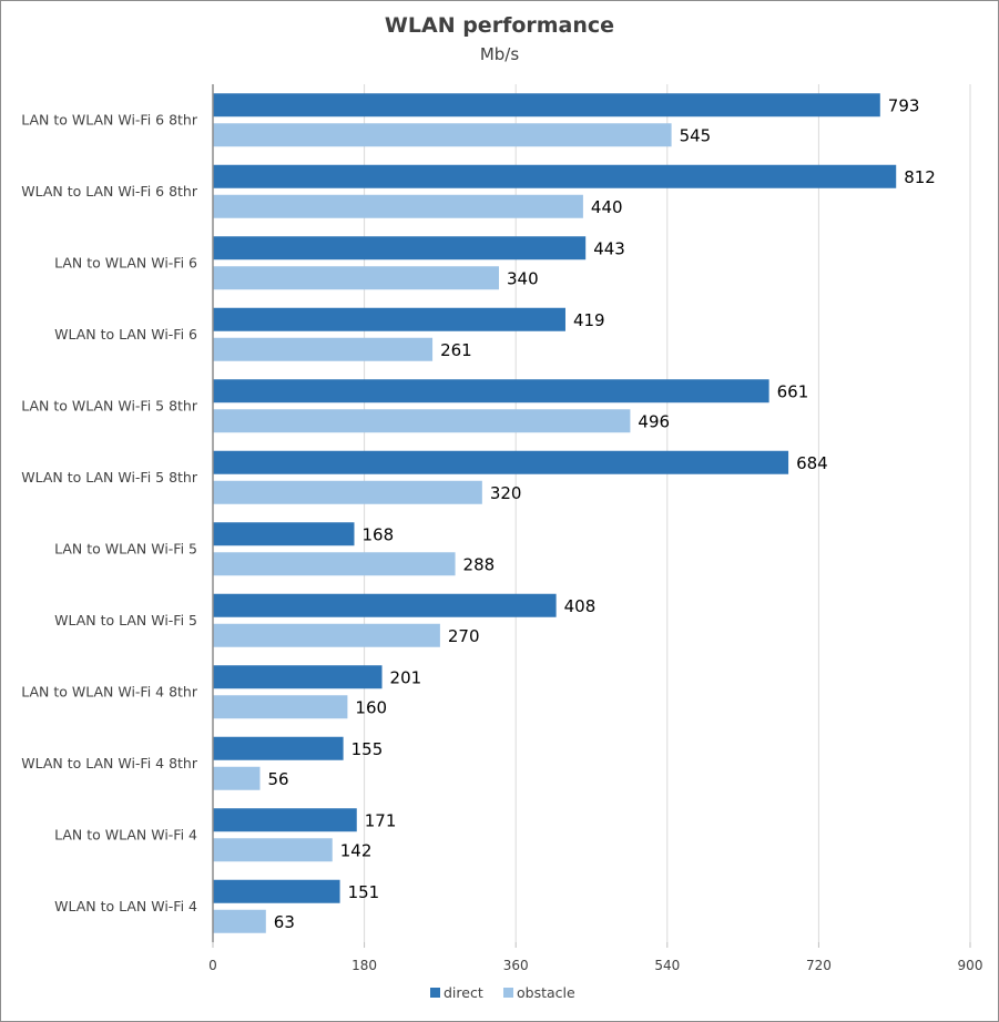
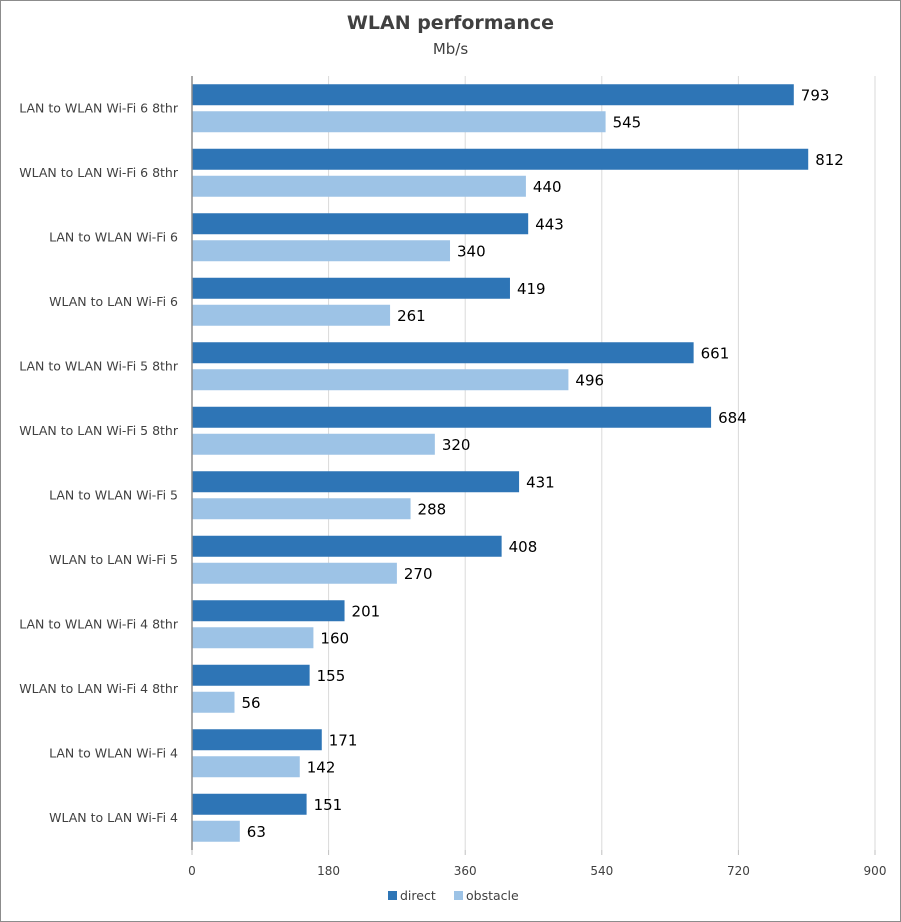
direct/LAN to WLAN Wi-Fi 5: 168 -> 431
